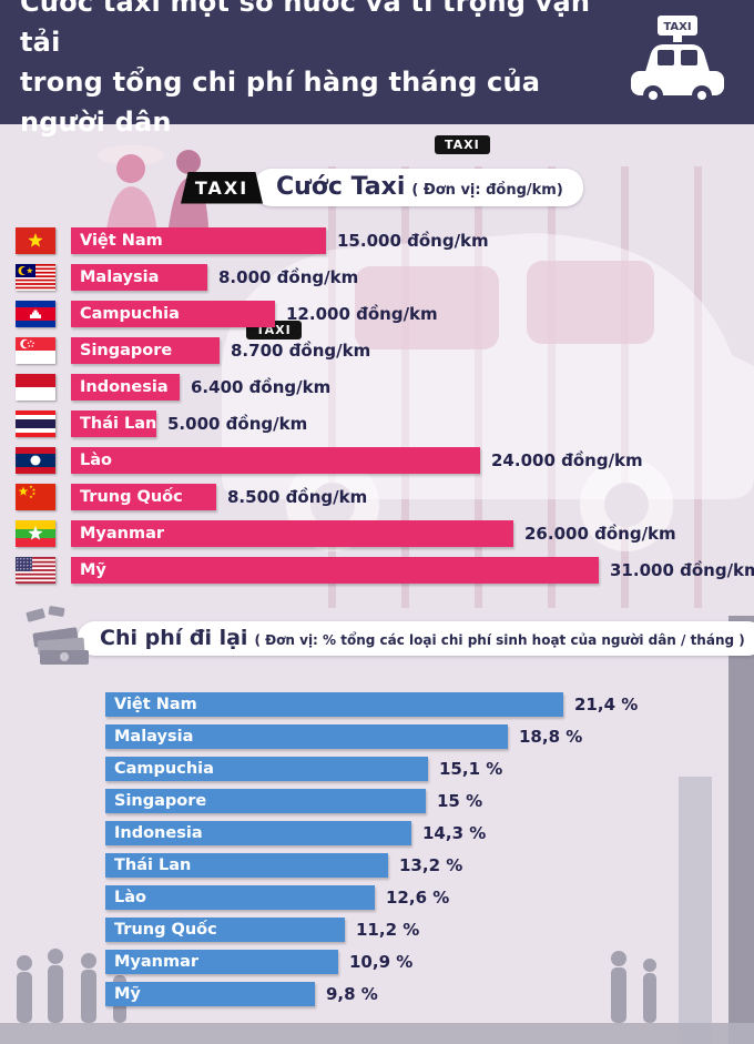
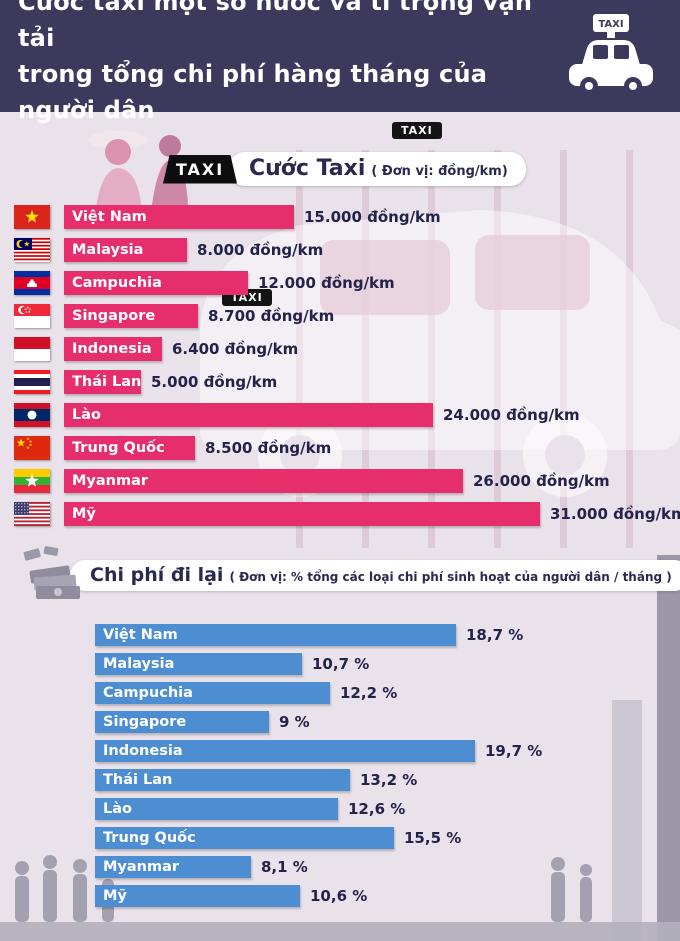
Chi phí đi lại/Việt Nam: 21,4 -> 18,7
Chi phí đi lại/Malaysia: 18,8 -> 10,7
Chi phí đi lại/Campuchia: 15,1 -> 12,2
Chi phí đi lại/Singapore: 15 -> 9
Chi phí đi lại/Indonesia: 14,3 -> 19,7
Chi phí đi lại/Trung Quốc: 11,2 -> 15,5
Chi phí đi lại/Myanmar: 10,9 -> 8,1
Chi phí đi lại/Mỹ: 9,8 -> 10,6
